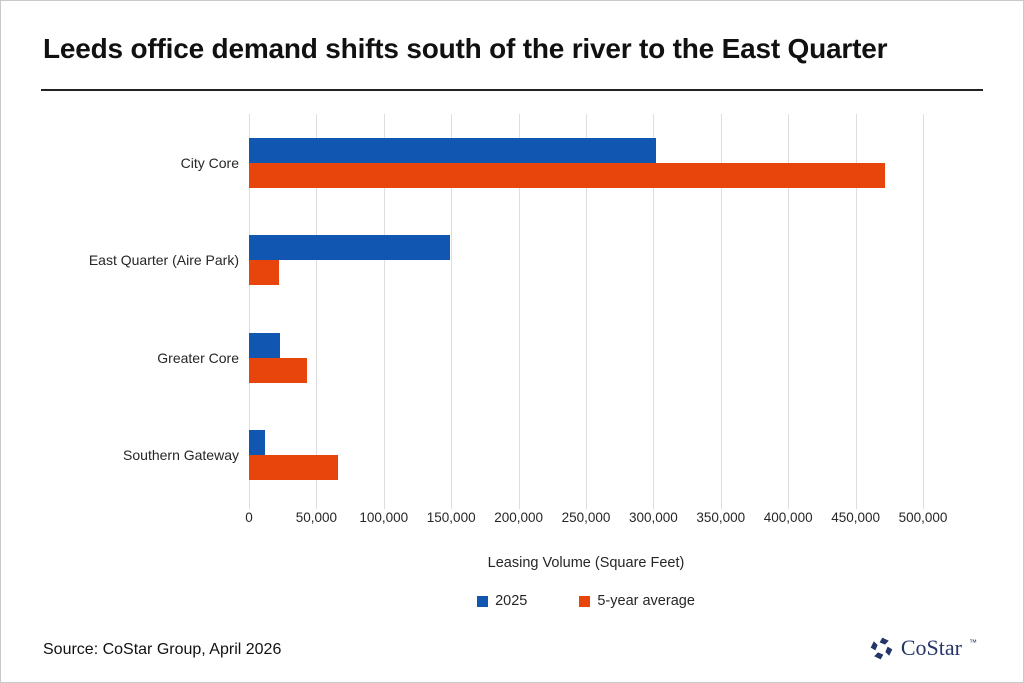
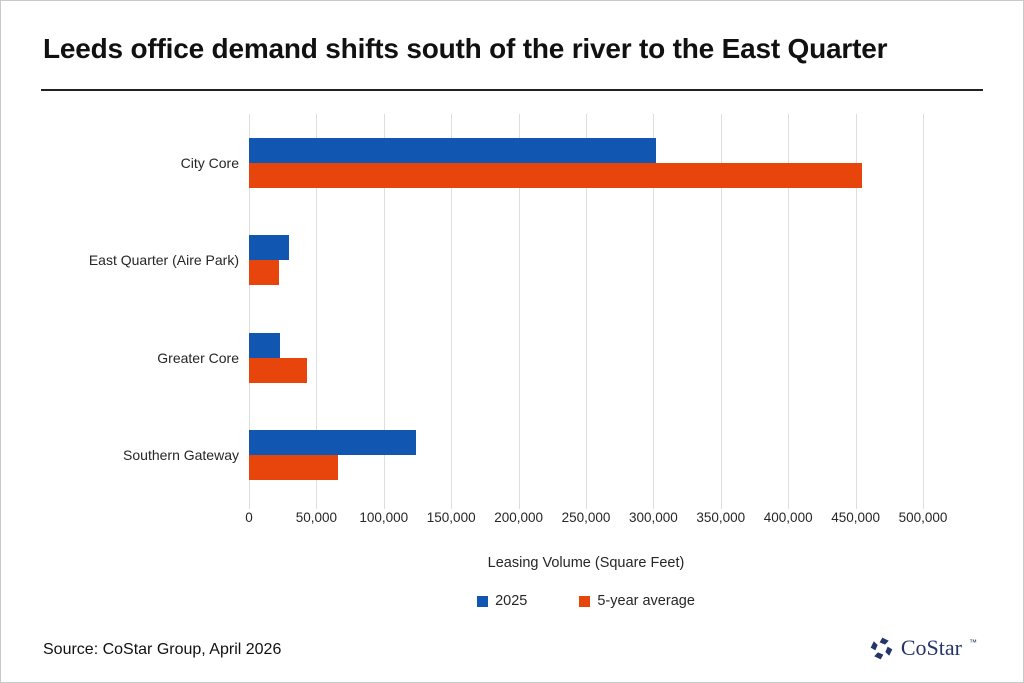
5-year average/City Core: 472000 -> 455000
2025/East Quarter (Aire Park): 149000 -> 30000
2025/Southern Gateway: 12000 -> 124000
